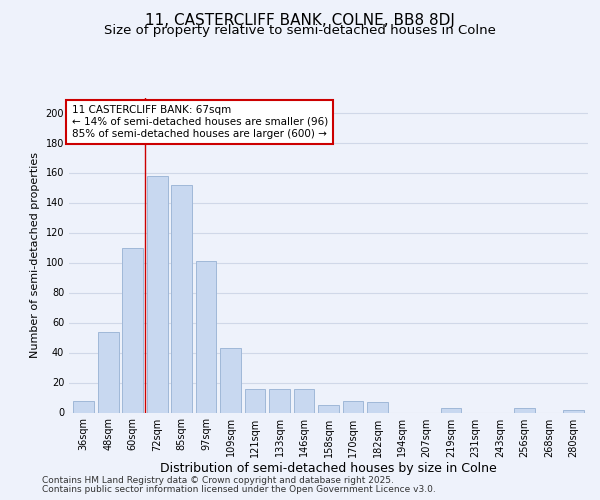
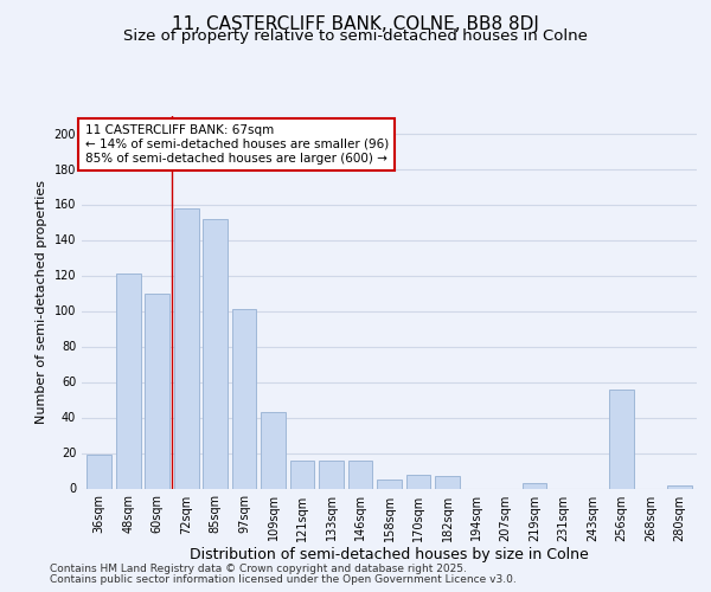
36sqm: 8 -> 19
48sqm: 54 -> 121
256sqm: 3 -> 56
